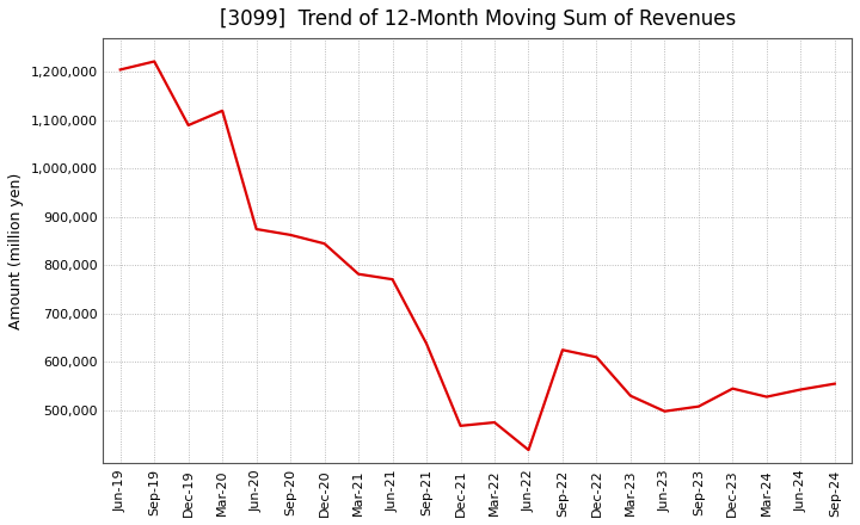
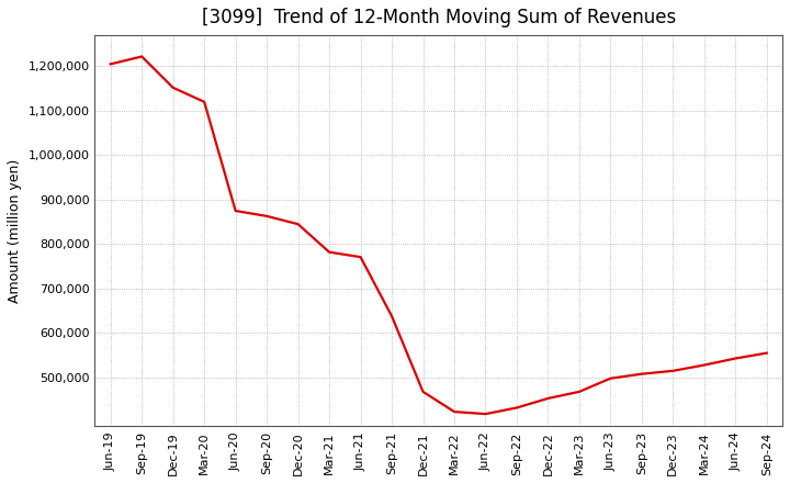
Dec-19: 1,090,000 -> 1,152,000
Mar-22: 475,000 -> 423,000
Sep-22: 625,000 -> 432,000
Dec-22: 610,000 -> 453,000
Mar-23: 530,000 -> 468,000
Dec-23: 545,000 -> 515,000
